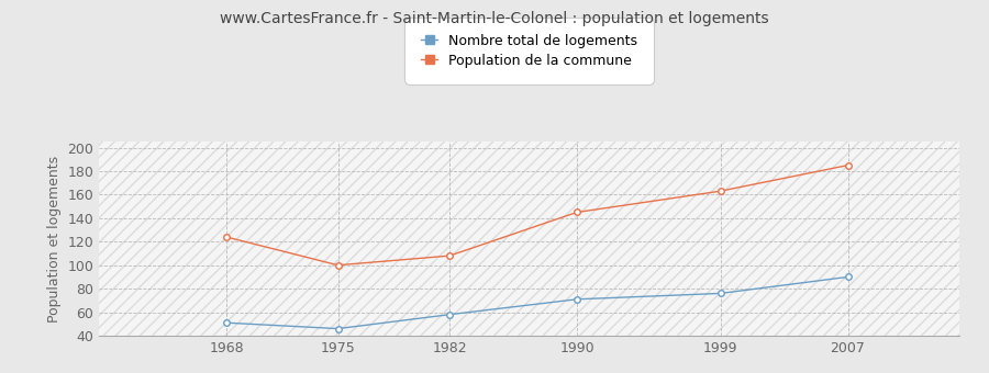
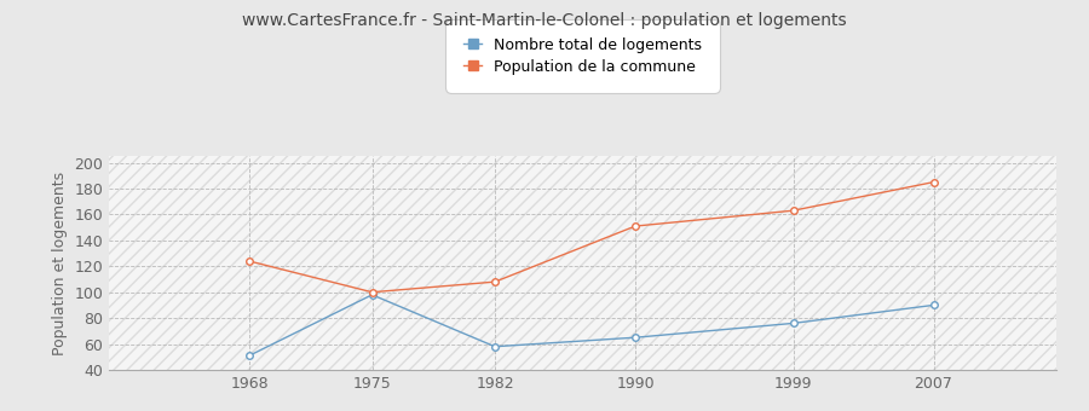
Nombre total de logements/1975: 46 -> 98
Nombre total de logements/1990: 71 -> 65
Population de la commune/1990: 145 -> 151
